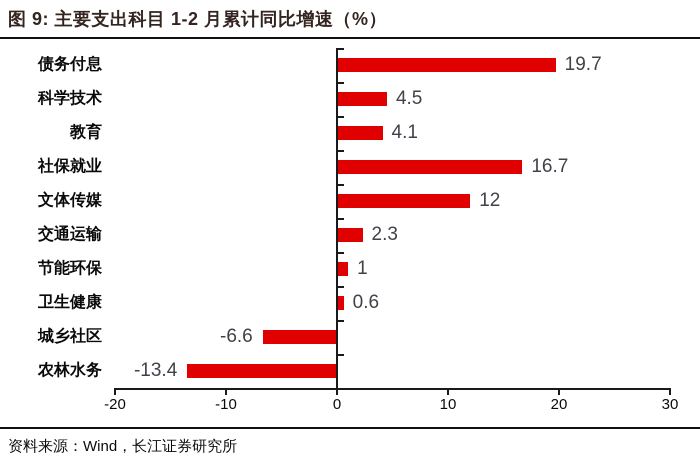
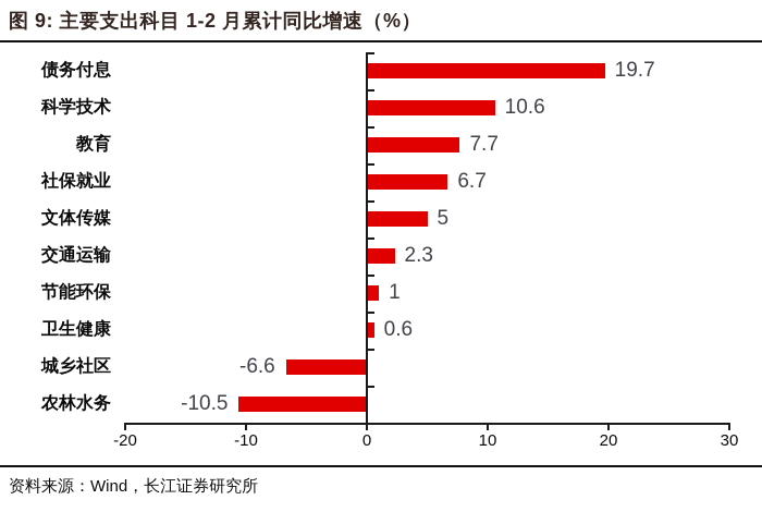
科学技术: 4.5 -> 10.6
教育: 4.1 -> 7.7
社保就业: 16.7 -> 6.7
文体传媒: 12 -> 5
农林水务: -13.4 -> -10.5
